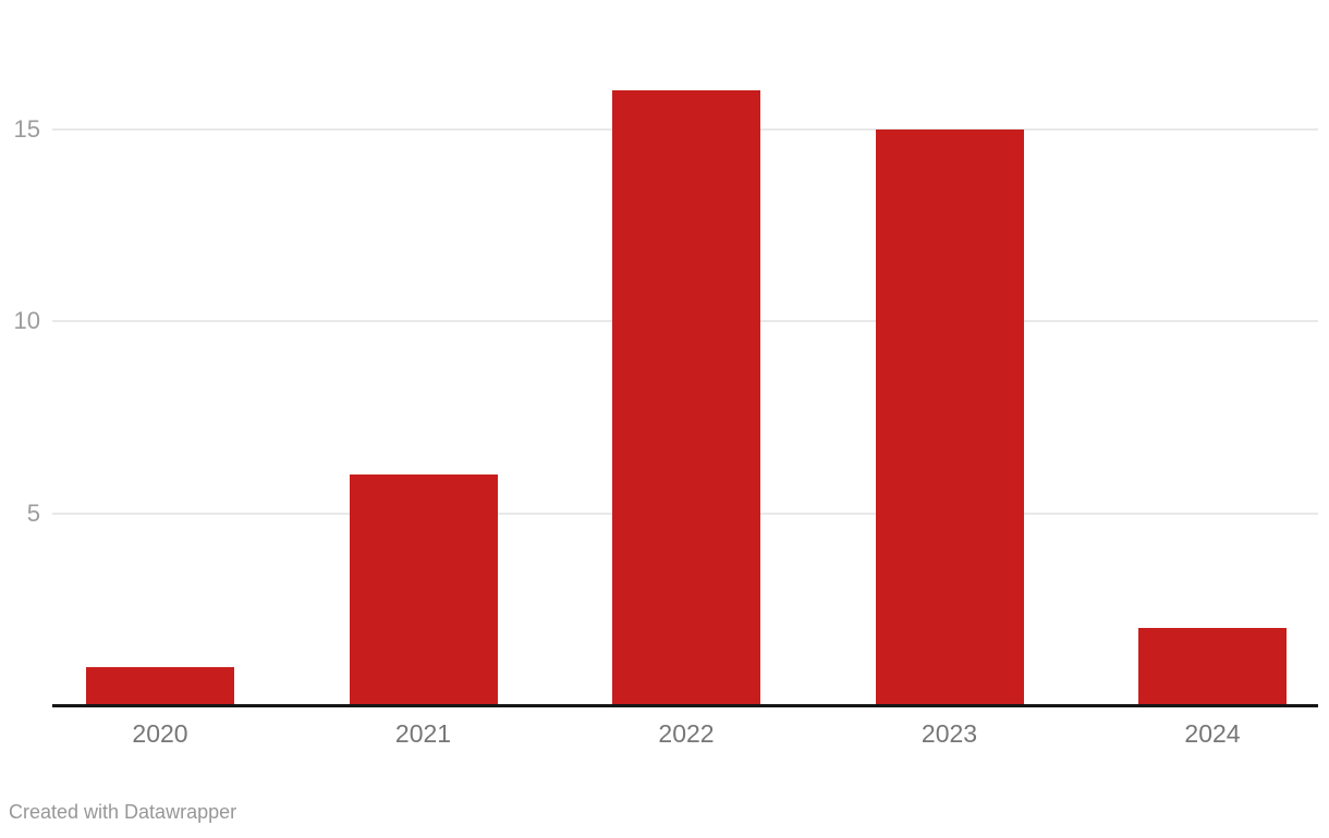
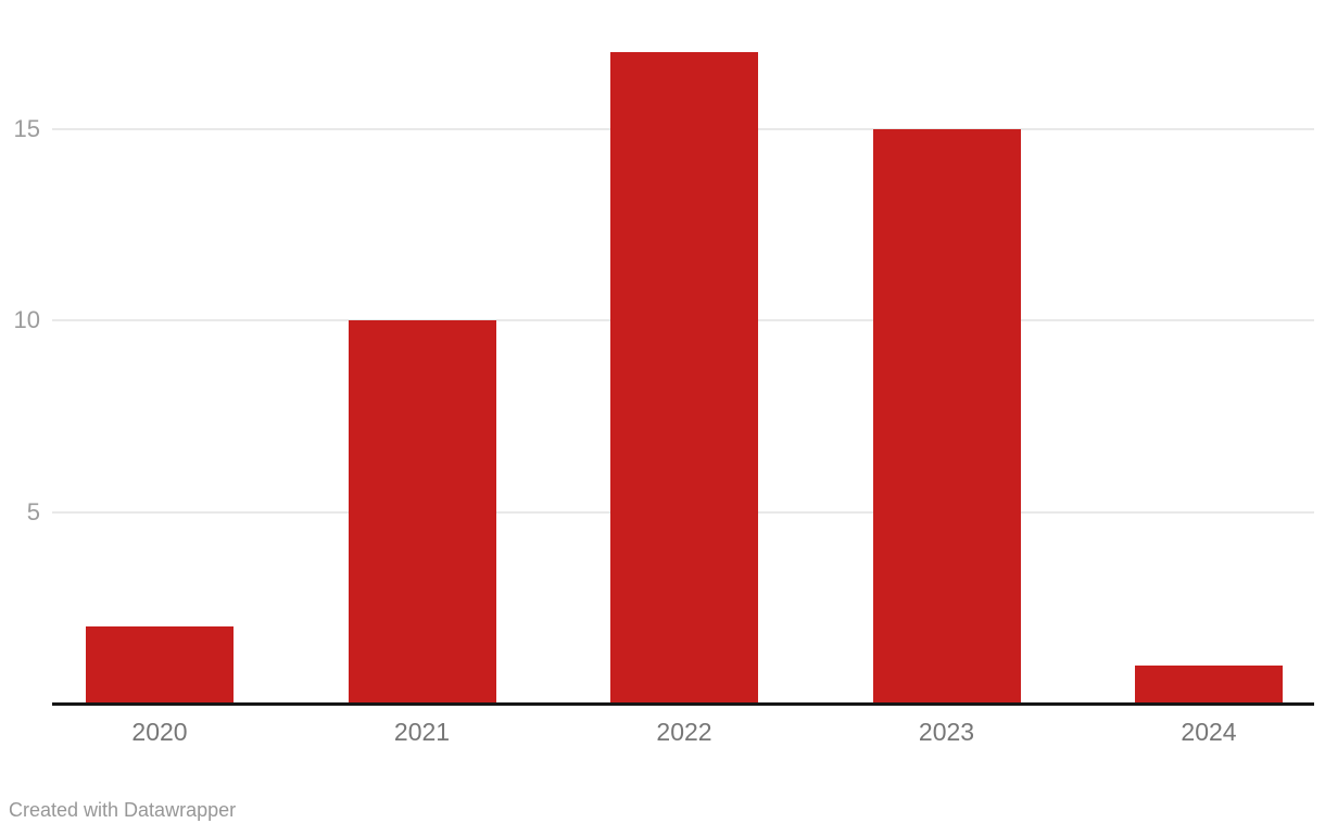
2020: 1 -> 2
2021: 6 -> 10
2022: 16 -> 17
2024: 2 -> 1
